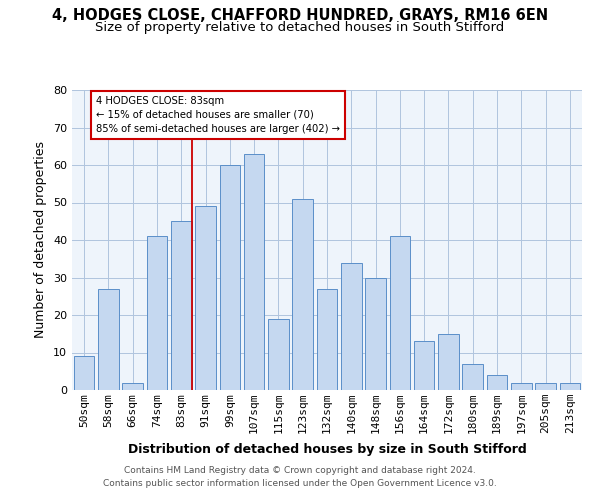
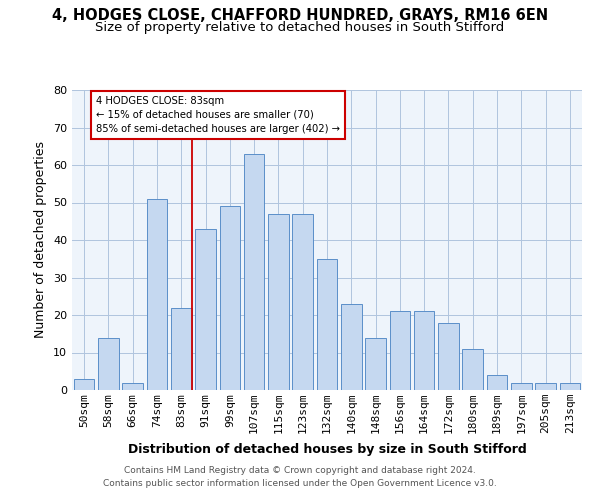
50sqm: 9 -> 3
58sqm: 27 -> 14
74sqm: 41 -> 51
83sqm: 45 -> 22
91sqm: 49 -> 43
99sqm: 60 -> 49
115sqm: 19 -> 47
123sqm: 51 -> 47
132sqm: 27 -> 35
140sqm: 34 -> 23
148sqm: 30 -> 14
156sqm: 41 -> 21
164sqm: 13 -> 21
172sqm: 15 -> 18
180sqm: 7 -> 11
